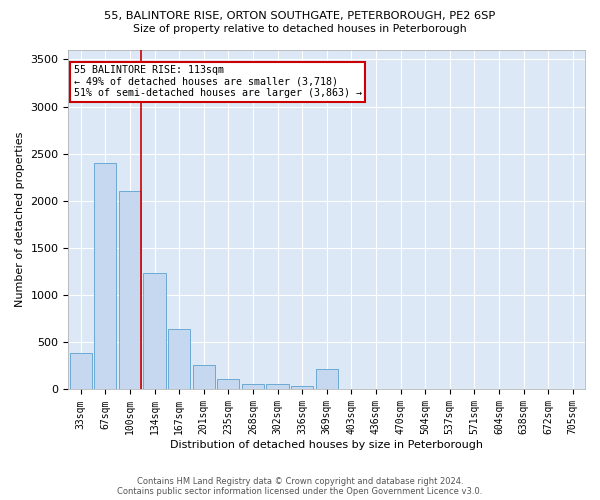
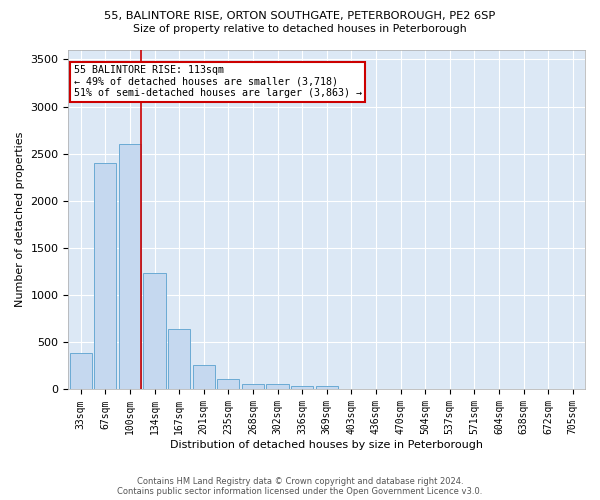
100sqm: 2100 -> 2600
369sqm: 220 -> 40
